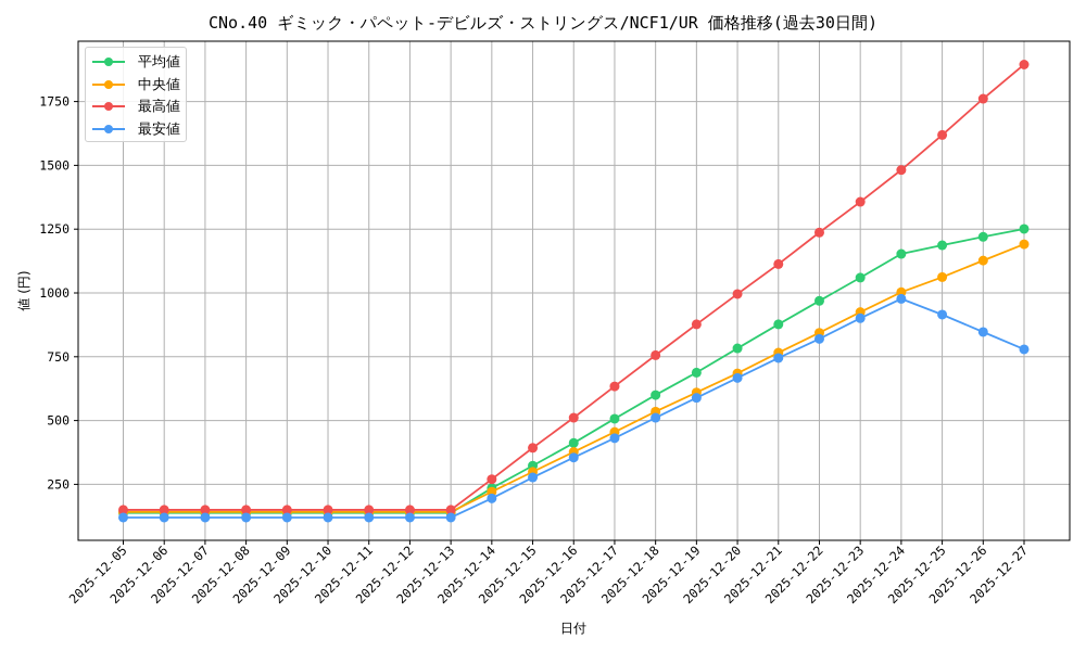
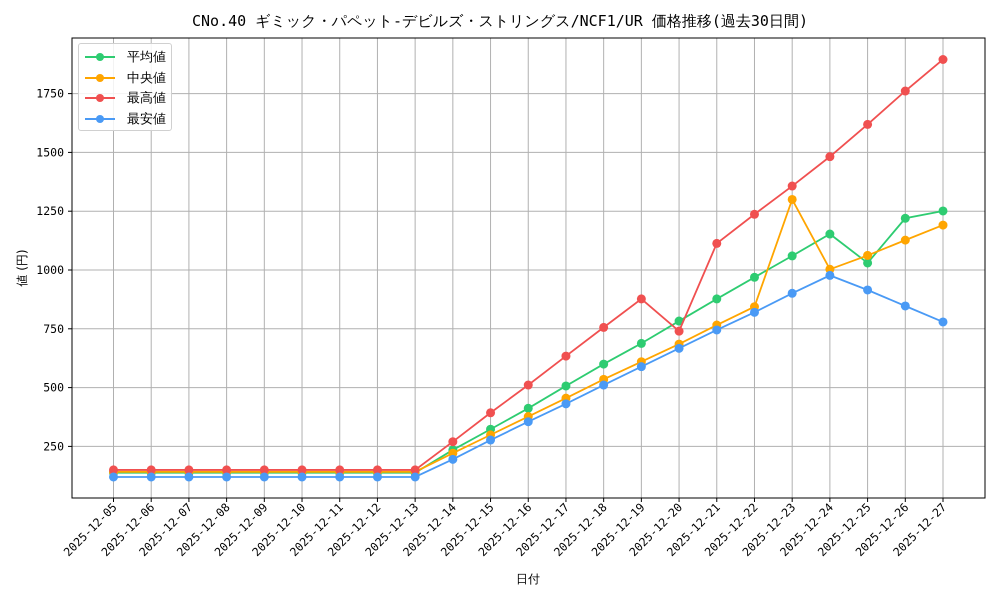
最高値/2025-12-20: 1000 -> 740
中央値/2025-12-23: 920 -> 1300
平均値/2025-12-25: 1190 -> 1030
